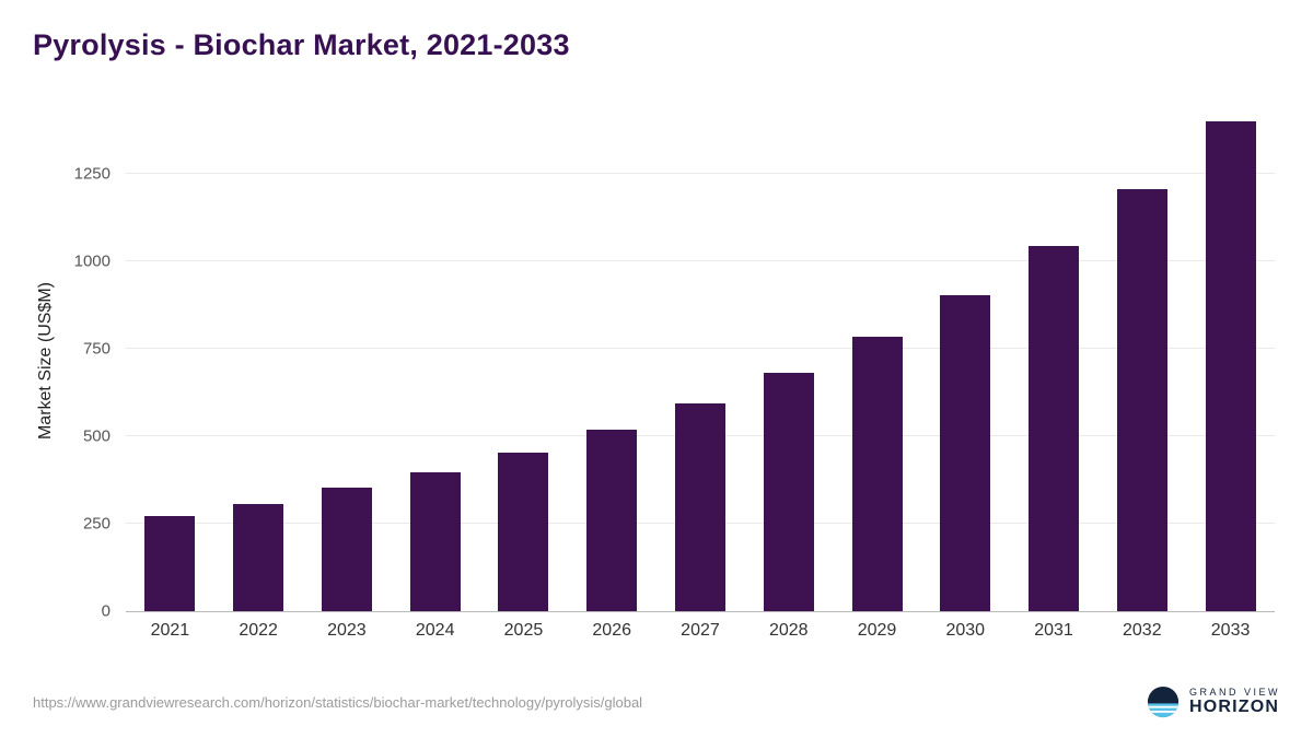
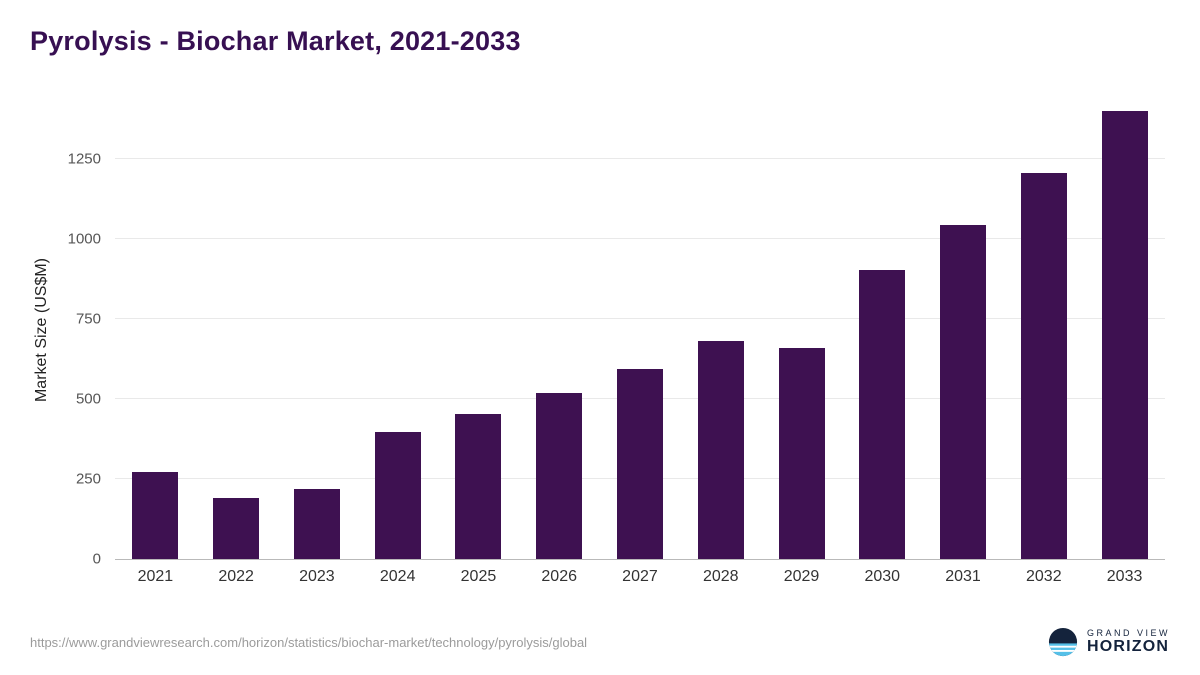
2022: 310 -> 190
2023: 350 -> 220
2029: 780 -> 660
